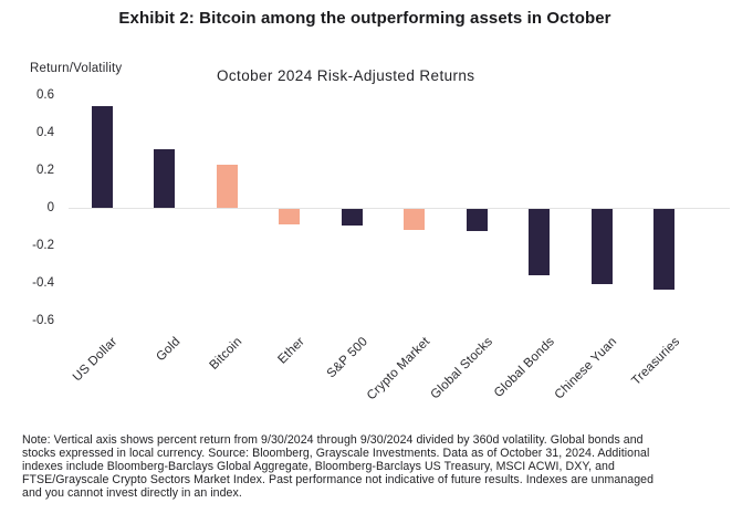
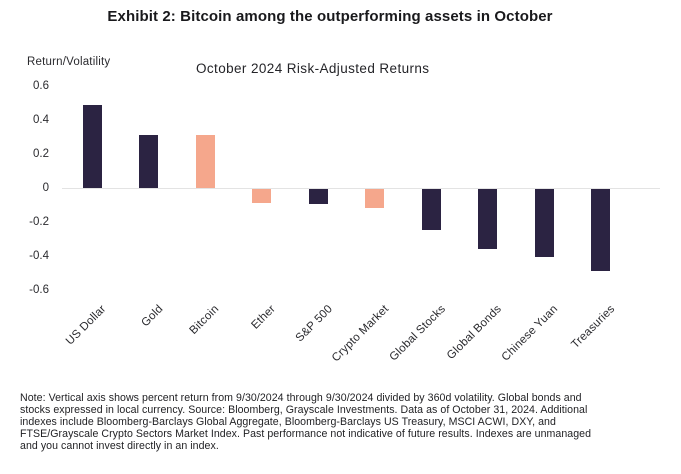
US Dollar: 0.54 -> 0.49
Bitcoin: 0.23 -> 0.31
Global Stocks: -0.12 -> -0.24
Treasuries: -0.43 -> -0.48
